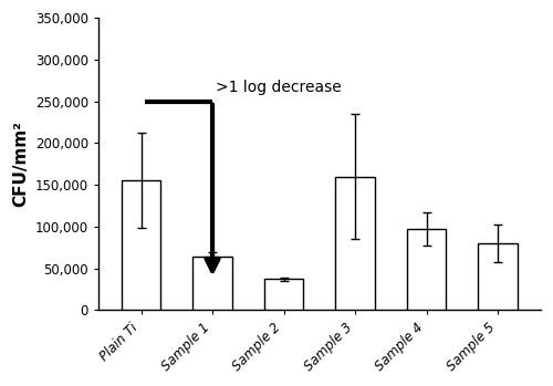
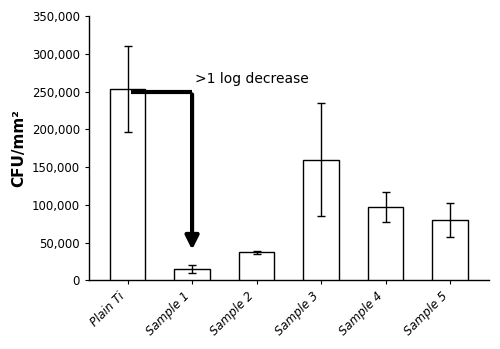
Plain Ti: 156,000 -> 253,000
Sample 1: 64,000 -> 15,000
